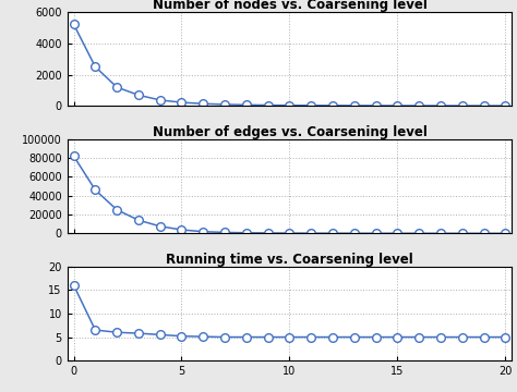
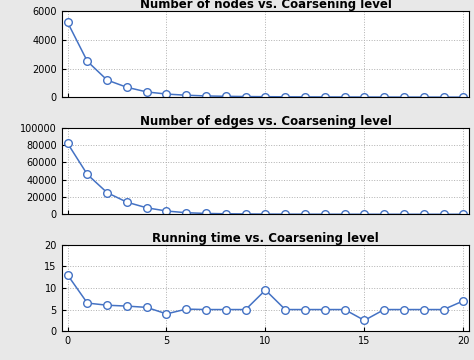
Running time vs. Coarsening level/0: 16.0 -> 13.0
Running time vs. Coarsening level/5: 5.2 -> 4.0
Running time vs. Coarsening level/10: 5.0 -> 9.5
Running time vs. Coarsening level/15: 5.0 -> 2.5
Running time vs. Coarsening level/20: 5.0 -> 7.0
